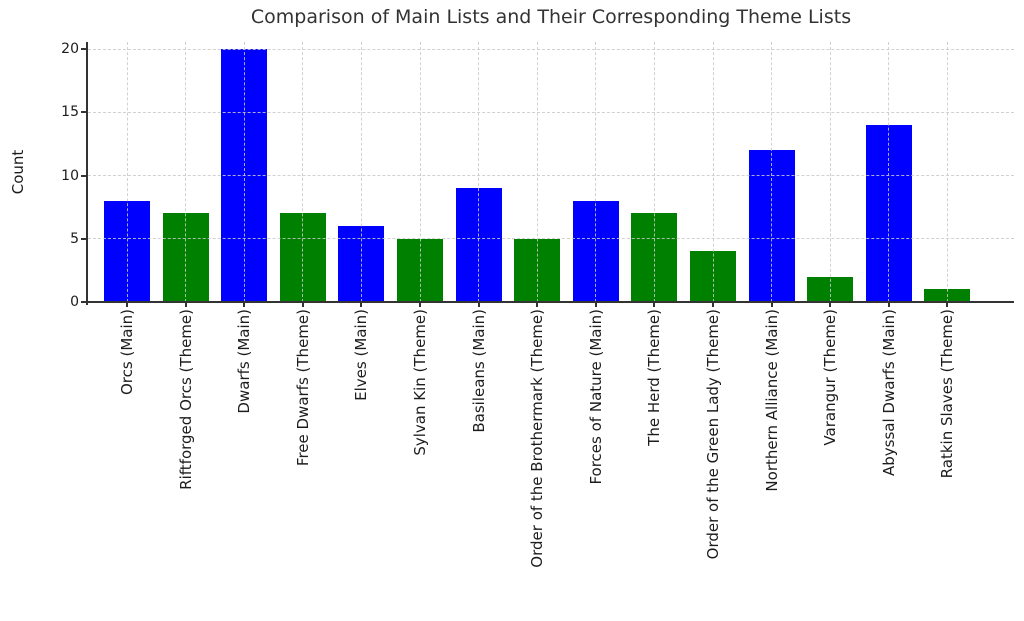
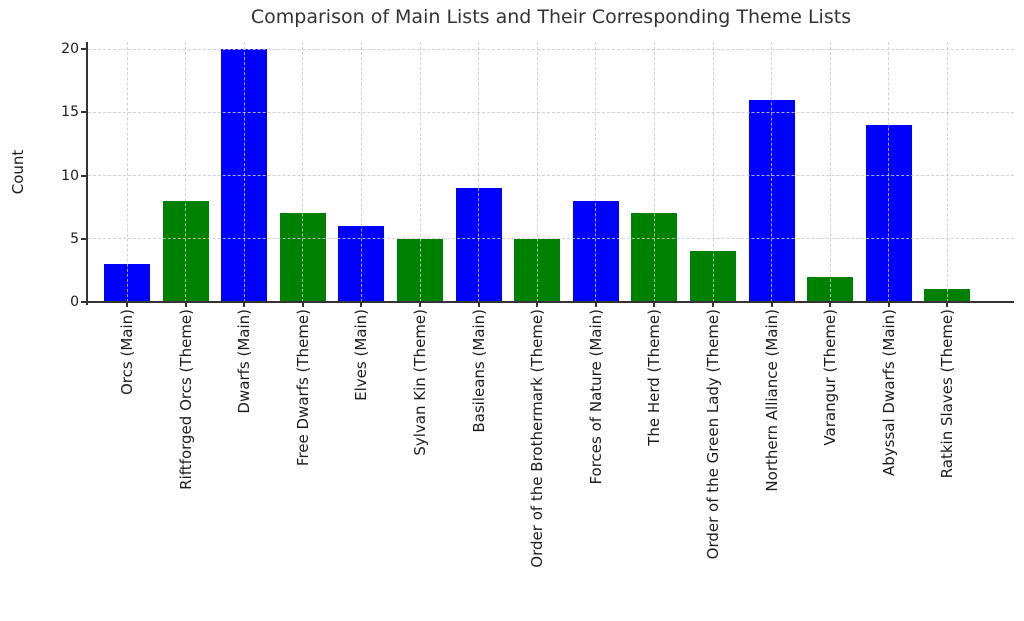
Orcs (Main): 8 -> 3
Riftforged Orcs (Theme): 7 -> 8
Northern Alliance (Main): 12 -> 16
